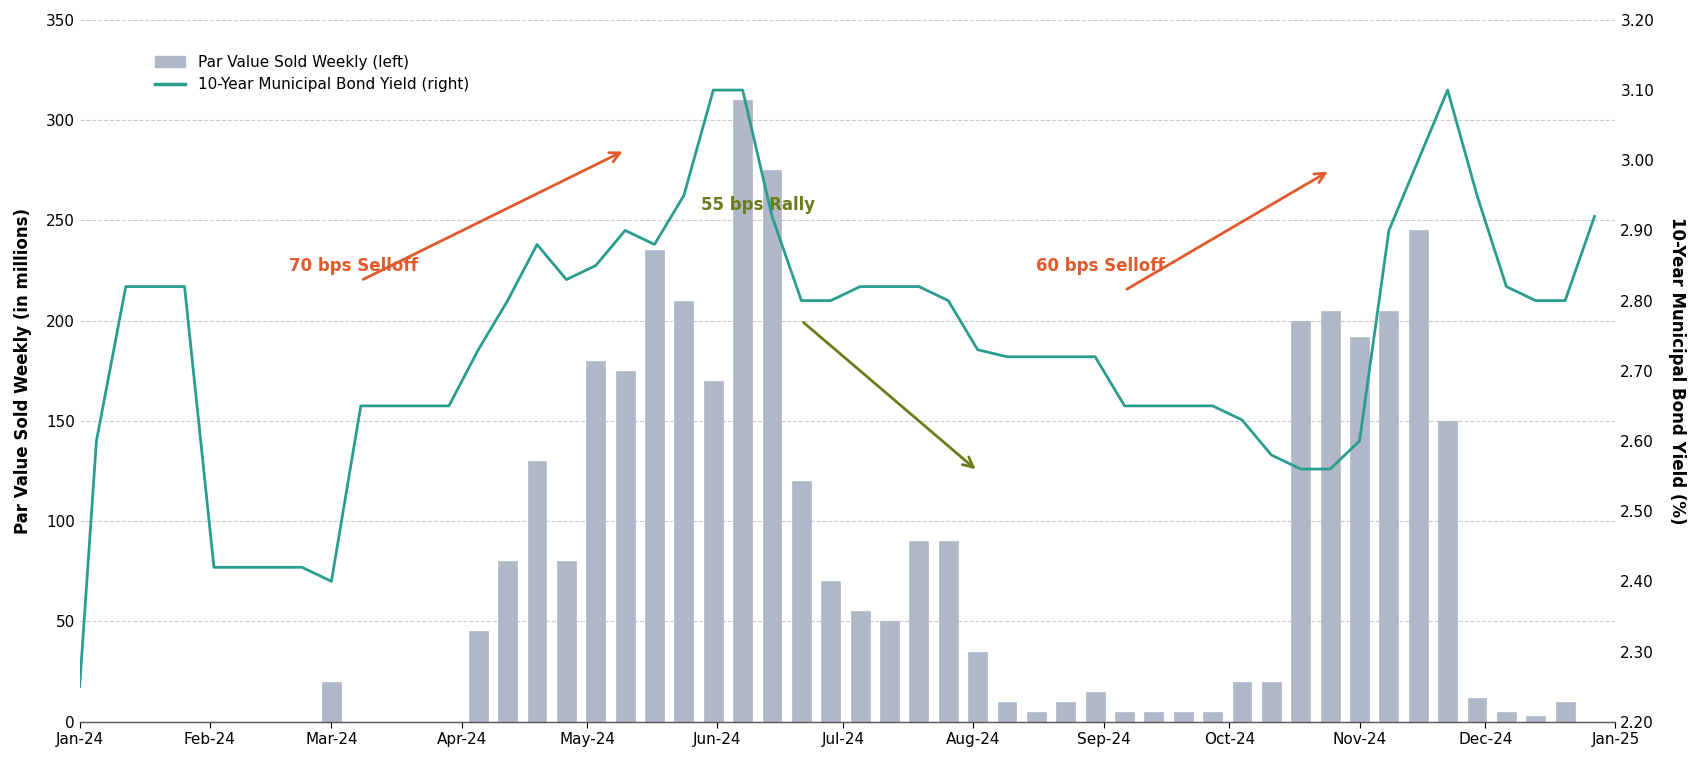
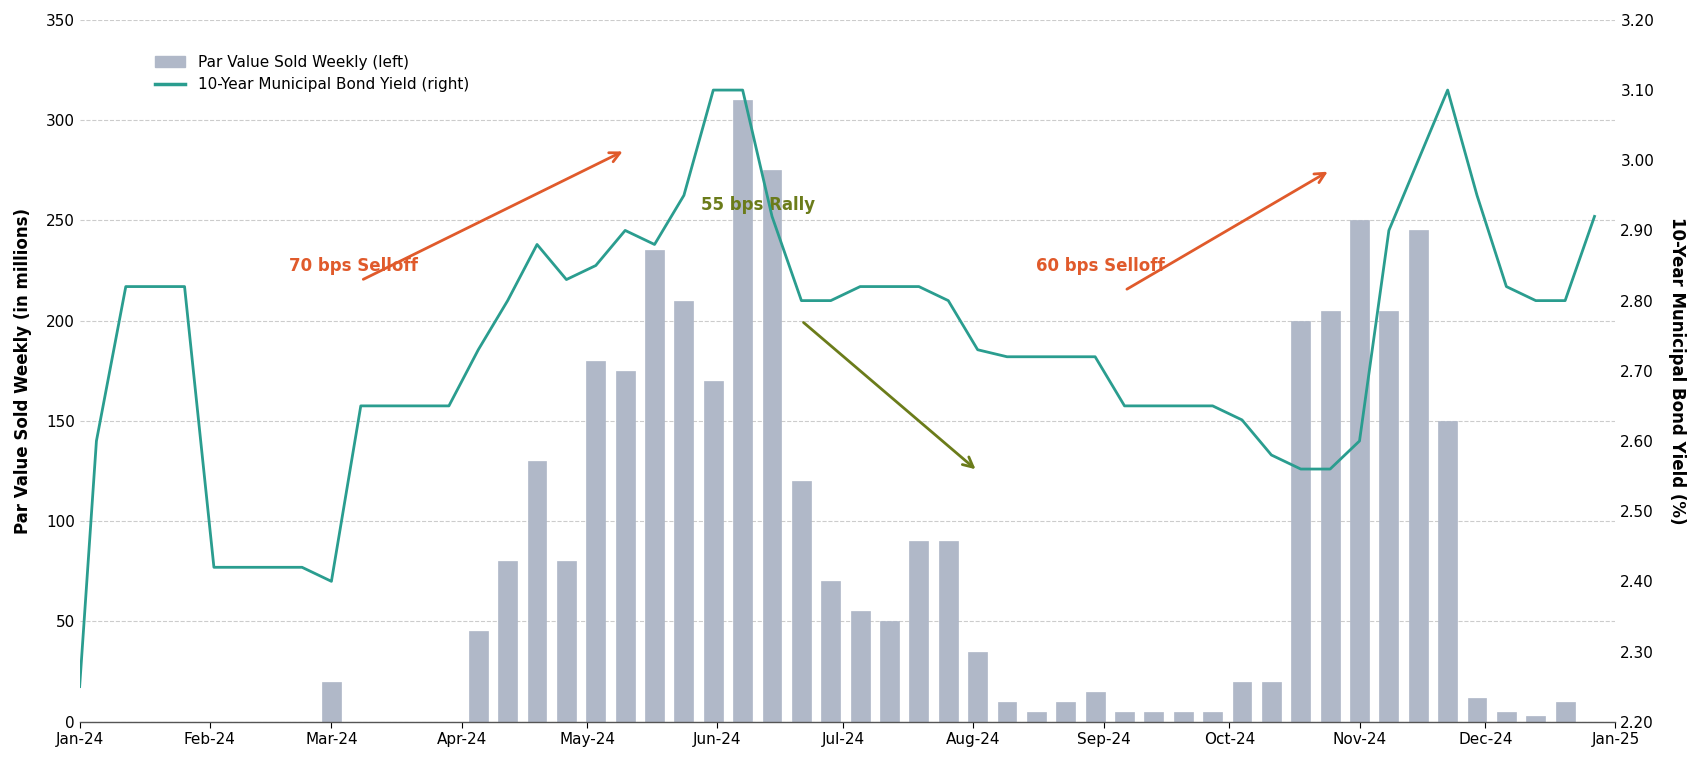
Par Value Sold Weekly (left)/Nov-24: 192 -> 250
